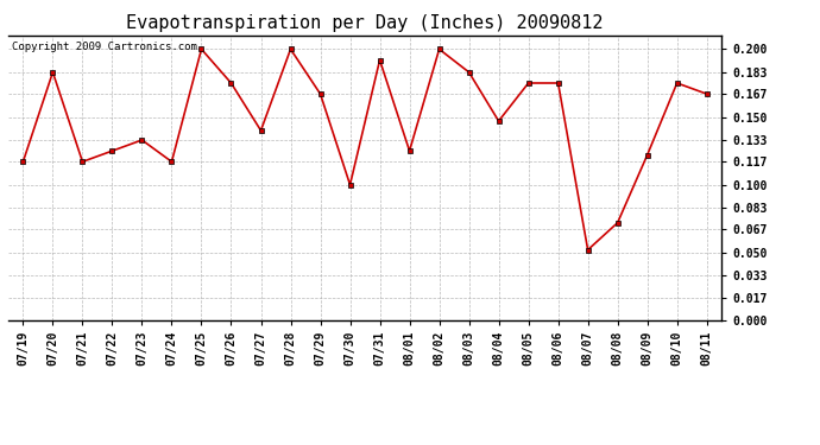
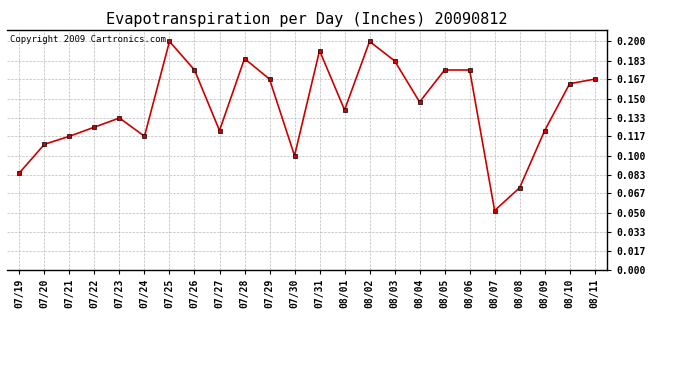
07/19: 0.117 -> 0.085
07/20: 0.183 -> 0.110
07/27: 0.140 -> 0.122
07/28: 0.200 -> 0.185
08/01: 0.125 -> 0.140
08/10: 0.175 -> 0.163
